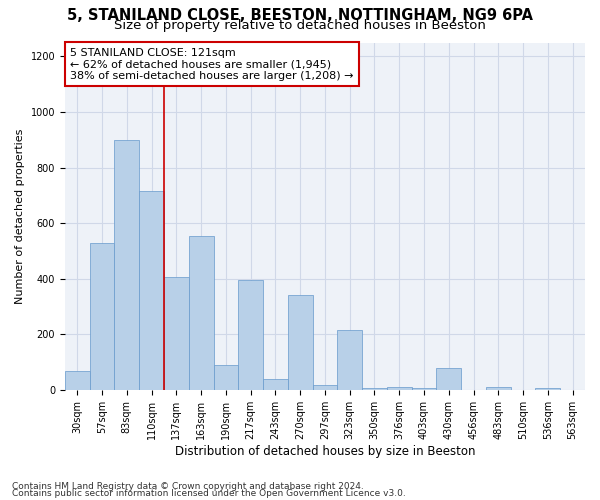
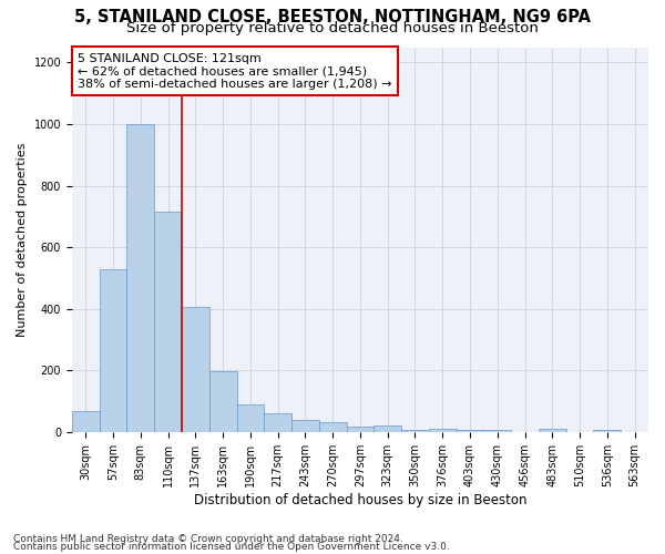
83sqm: 900 -> 999
163sqm: 555 -> 197
217sqm: 395 -> 60
270sqm: 340 -> 32
323sqm: 215 -> 20
430sqm: 80 -> 8
